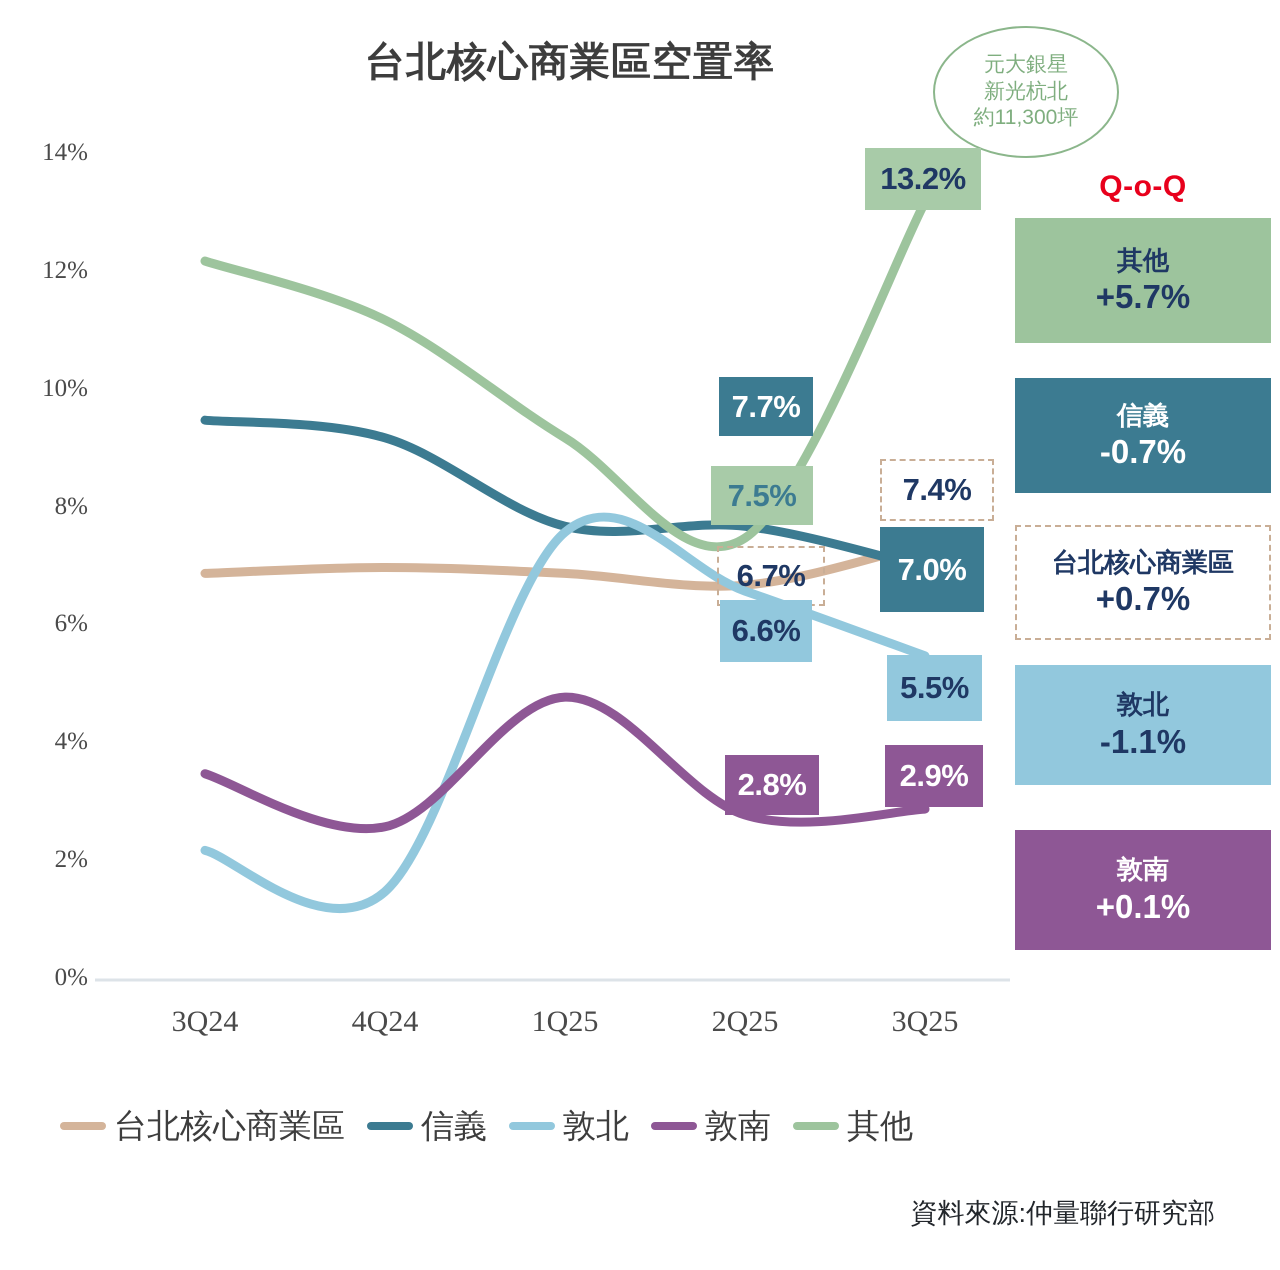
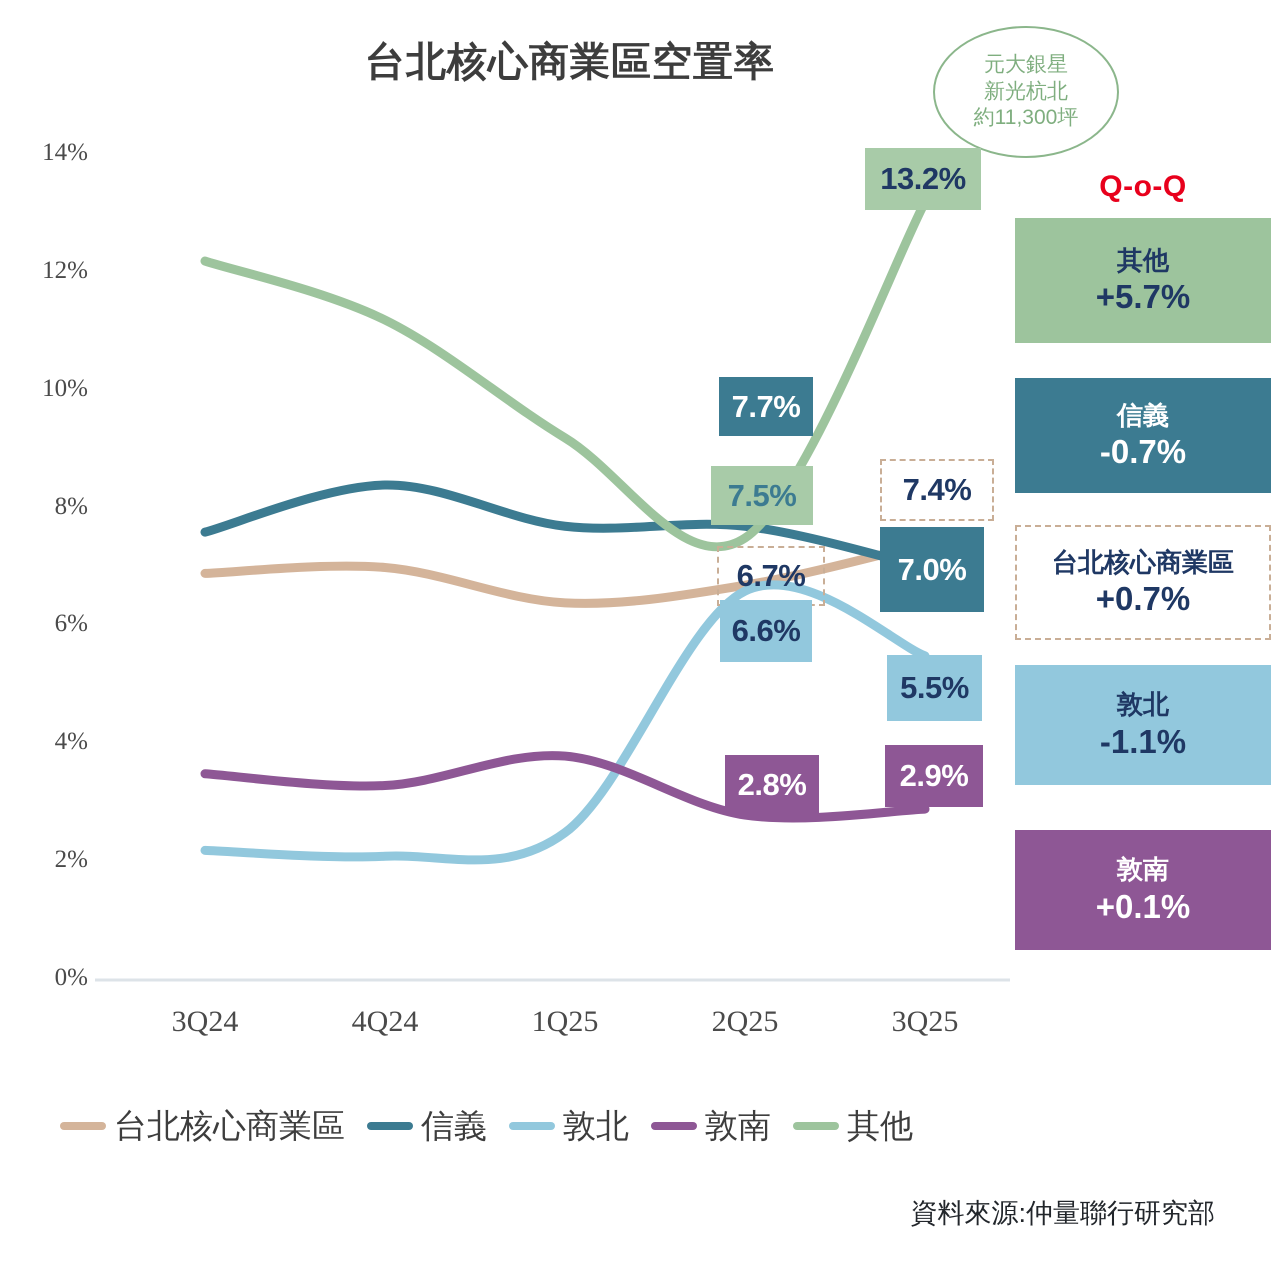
信義/3Q24: 9.5% -> 7.6%
信義/4Q24: 9.2% -> 8.4%
敦北/4Q24: 1.5% -> 2.1%
敦南/4Q24: 2.6% -> 3.3%
台北核心商業區/1Q25: 6.9% -> 6.4%
敦北/1Q25: 7.6% -> 2.5%
敦南/1Q25: 4.8% -> 3.8%
